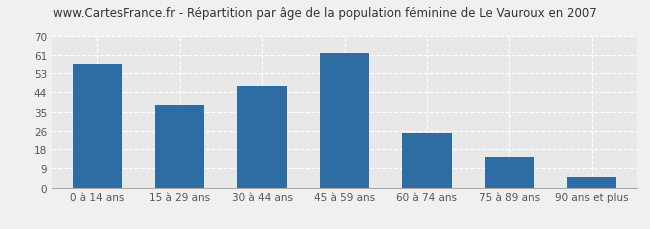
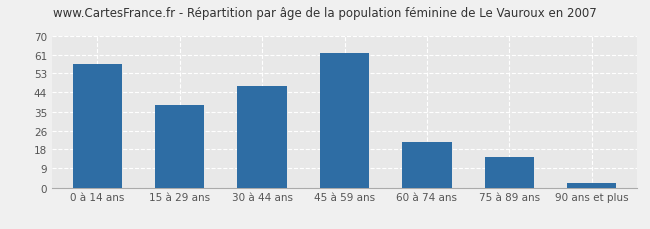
60 à 74 ans: 25 -> 21
90 ans et plus: 5 -> 2
